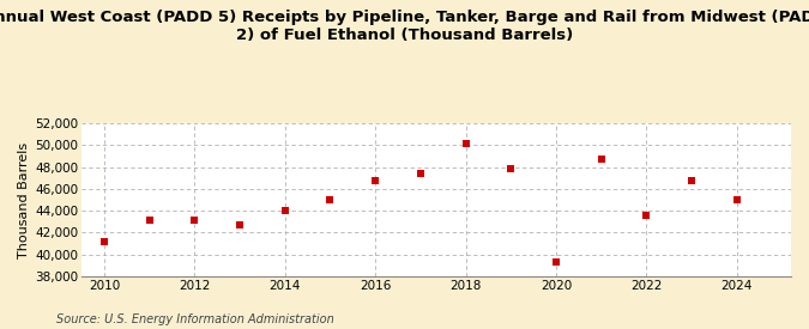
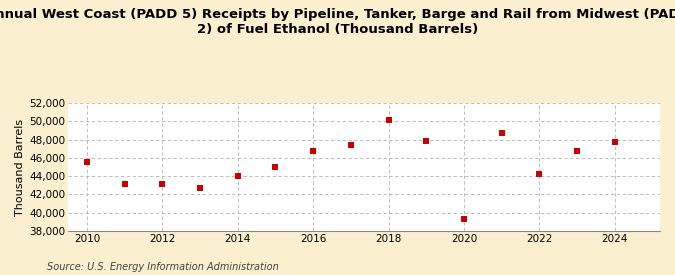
2010: 41,200 -> 45,600
2022: 43,600 -> 44,200
2024: 45,000 -> 47,700
